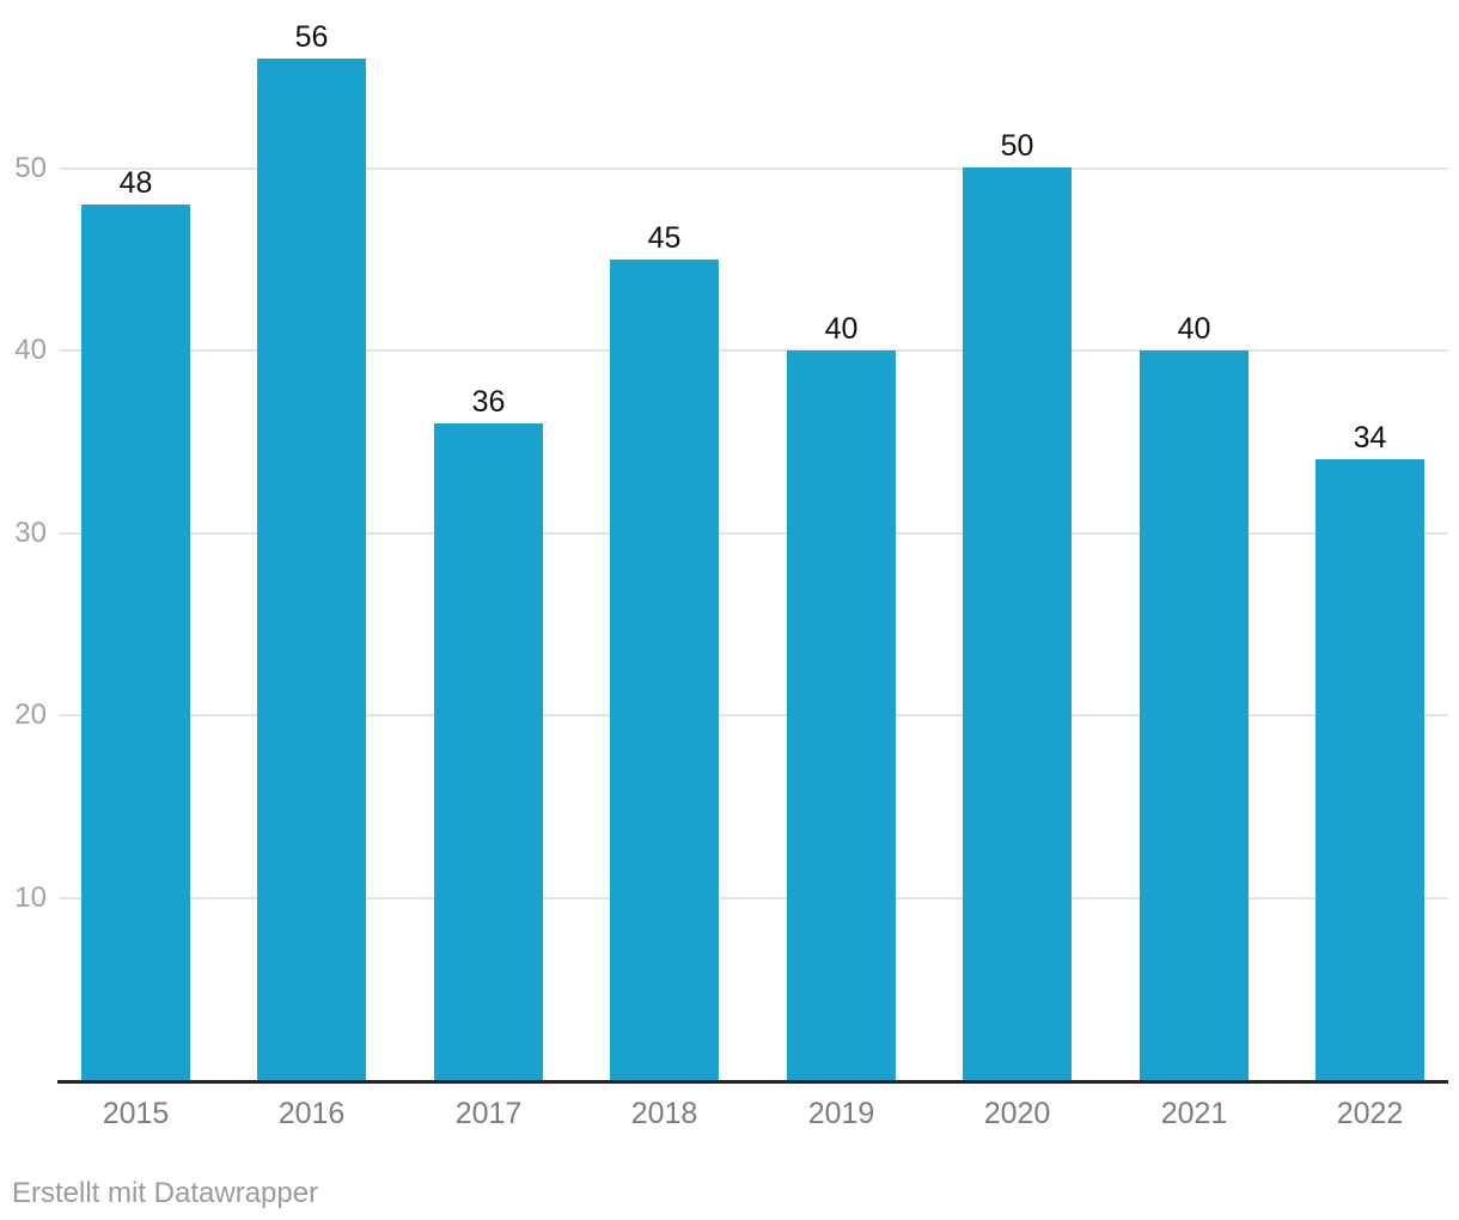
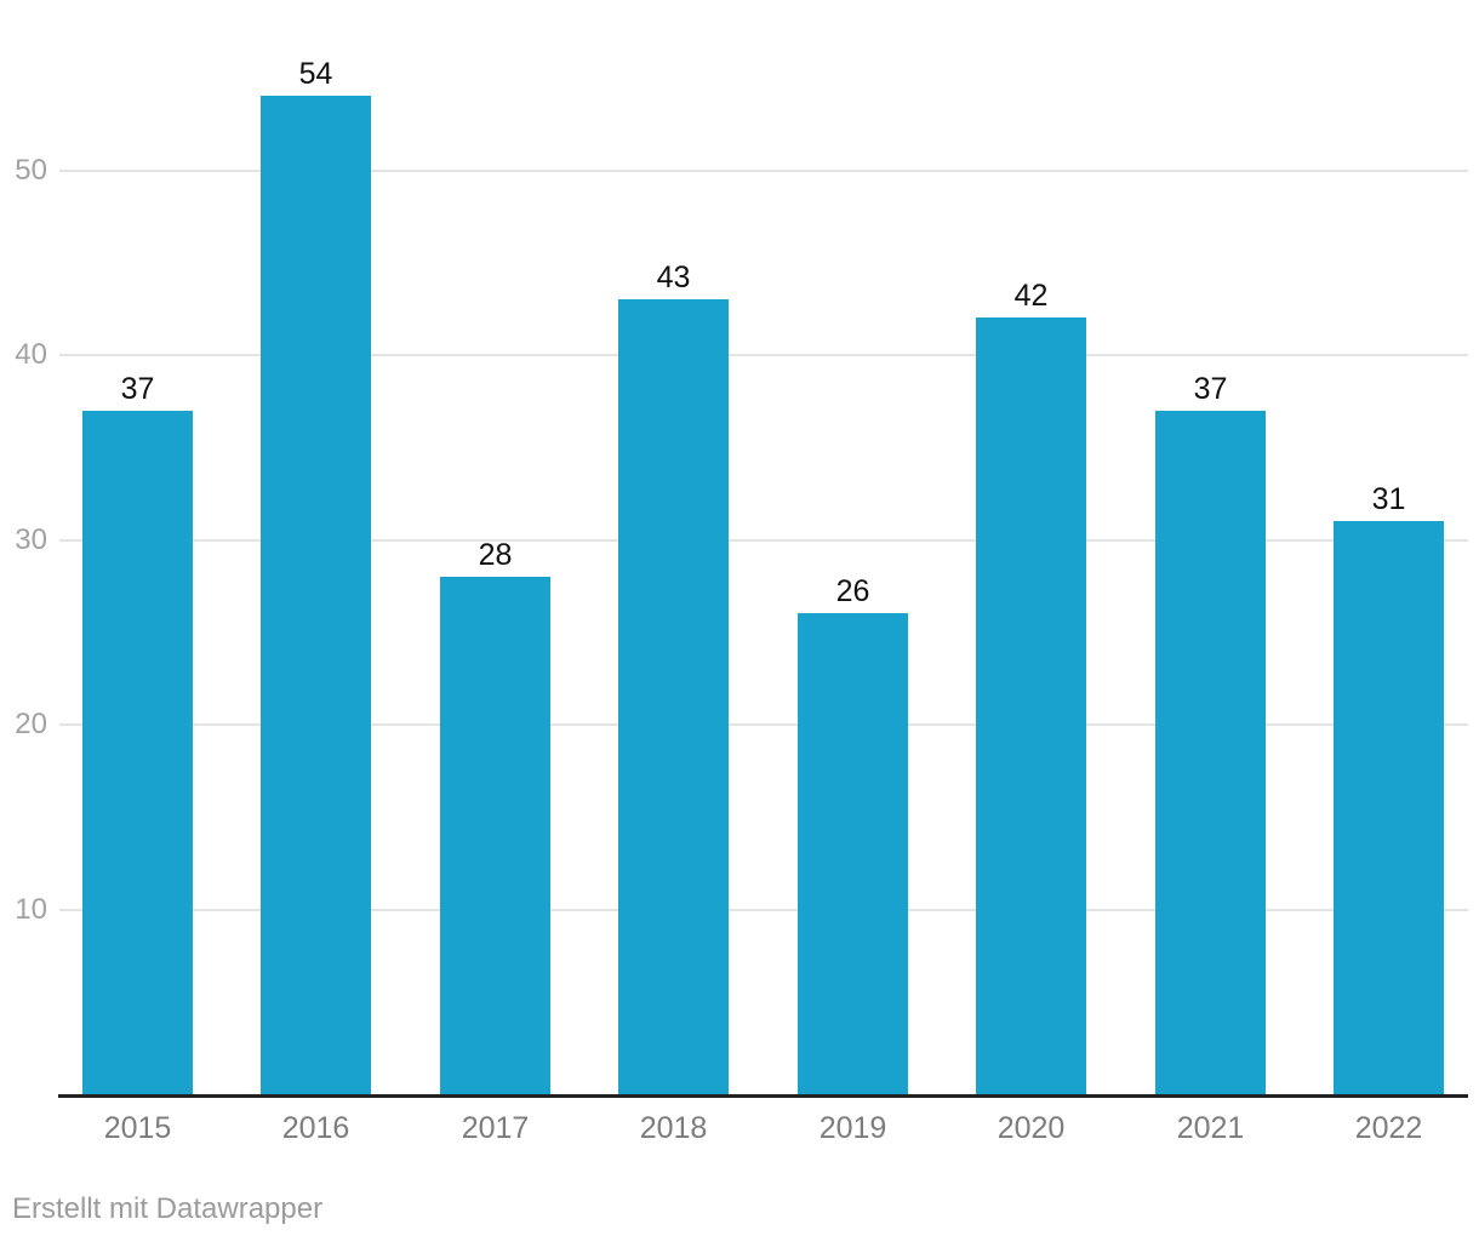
2015: 48 -> 37
2016: 56 -> 54
2017: 36 -> 28
2018: 45 -> 43
2019: 40 -> 26
2020: 50 -> 42
2021: 40 -> 37
2022: 34 -> 31
